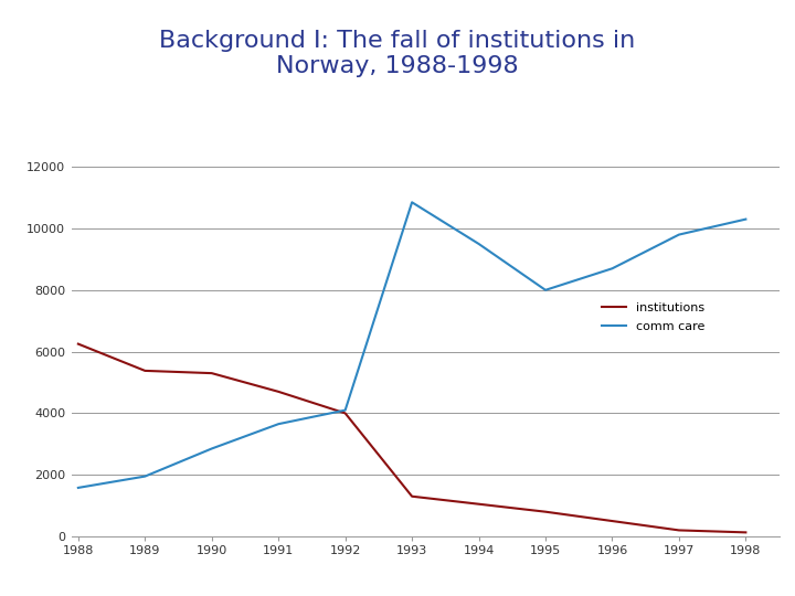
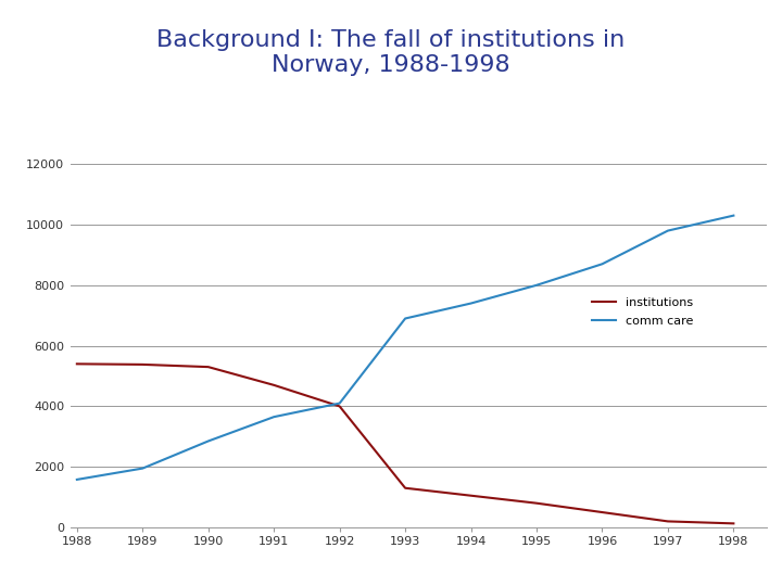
institutions/1988: 6250 -> 5400
comm care/1993: 10850 -> 6900
comm care/1994: 9500 -> 7400
